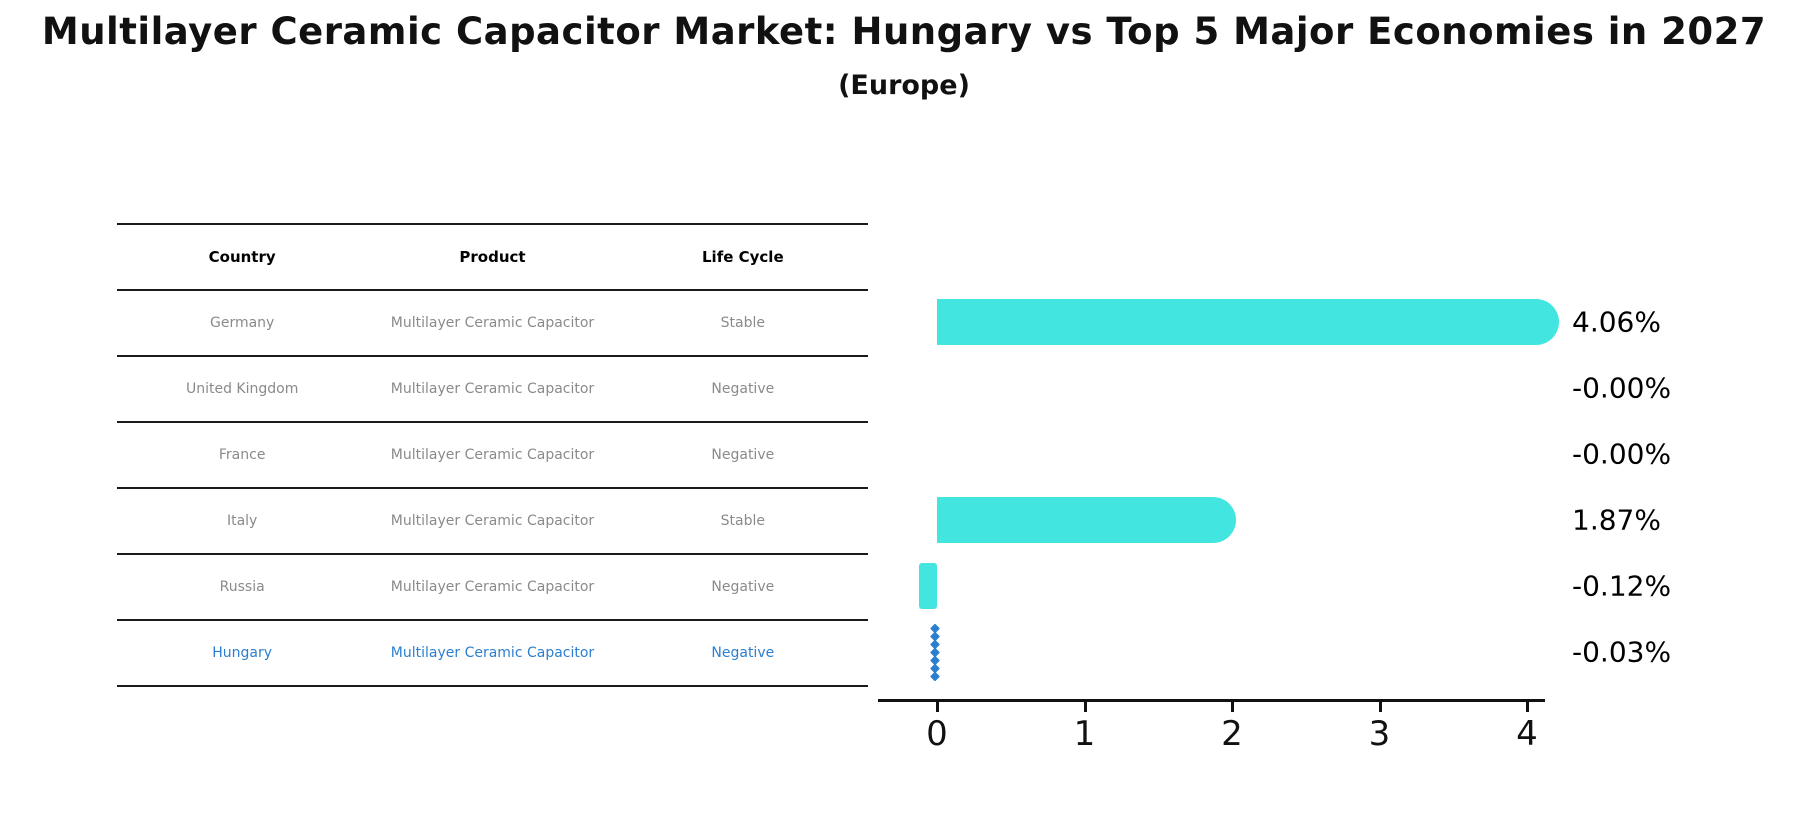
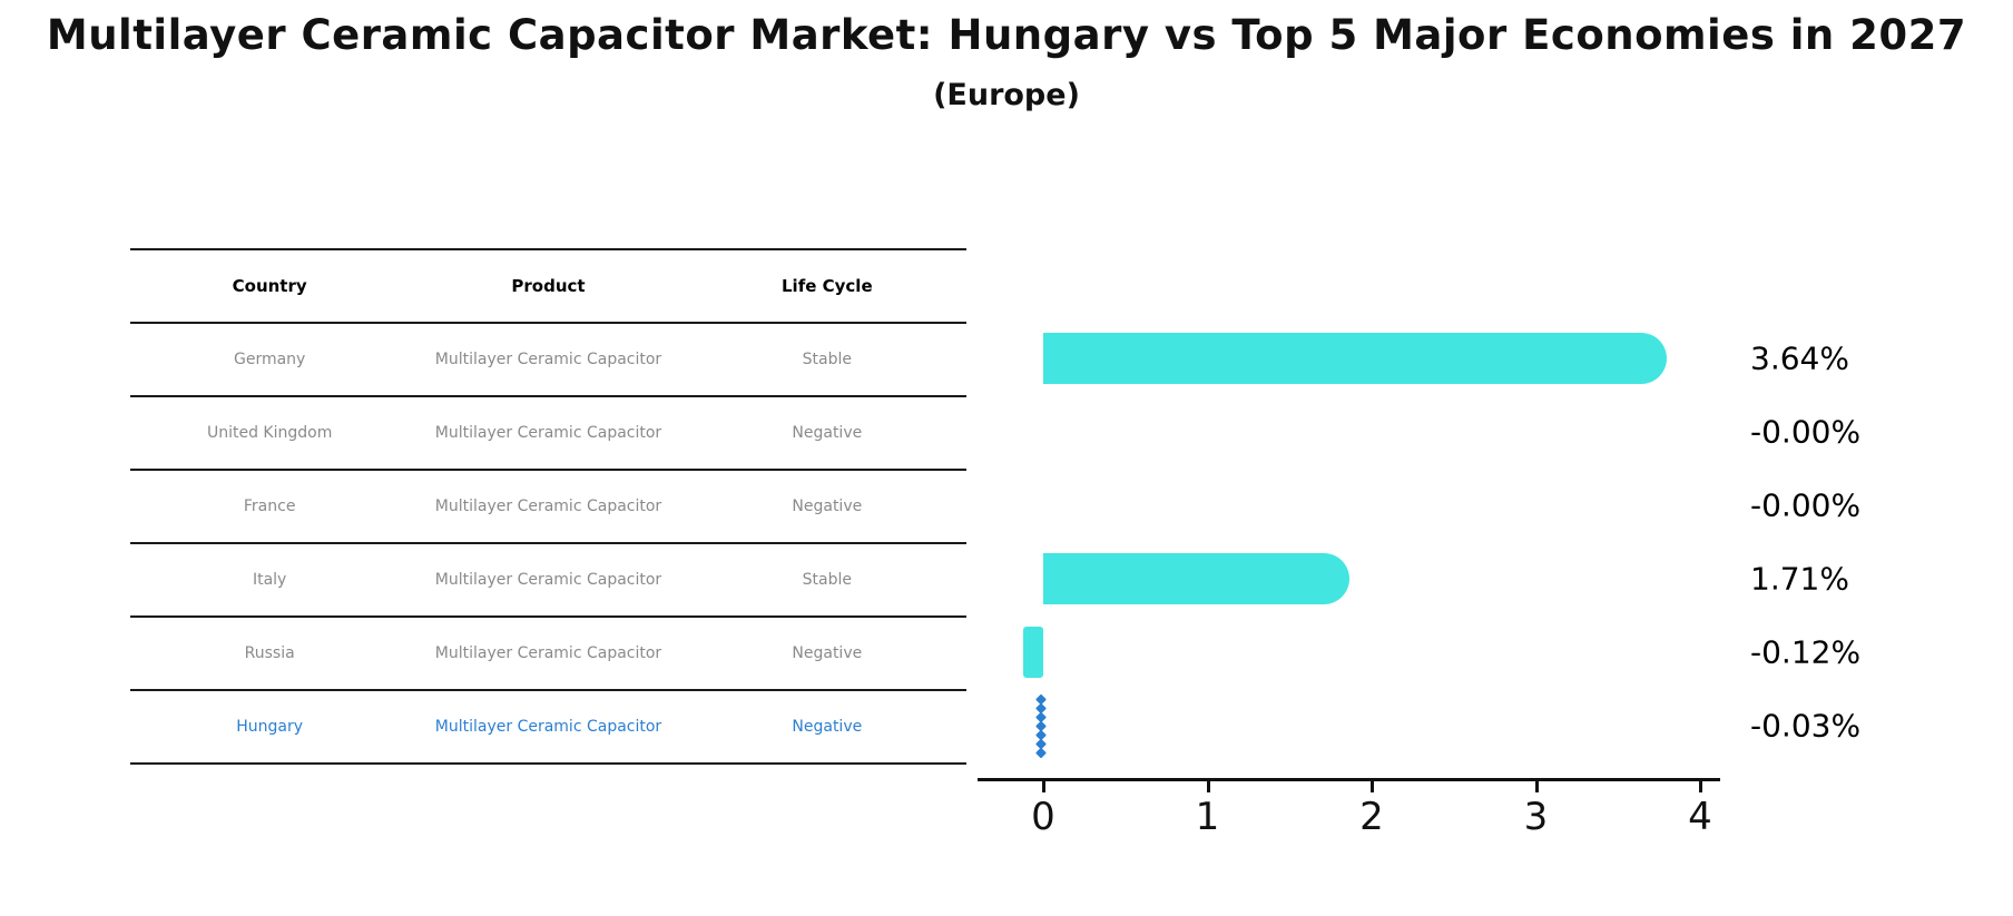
Germany: 4.06% -> 3.64%
Italy: 1.87% -> 1.71%
